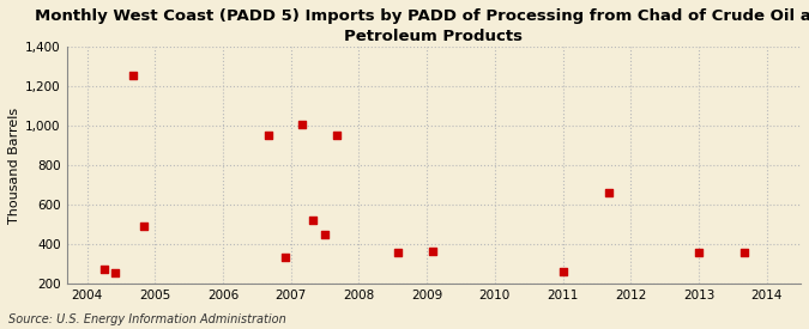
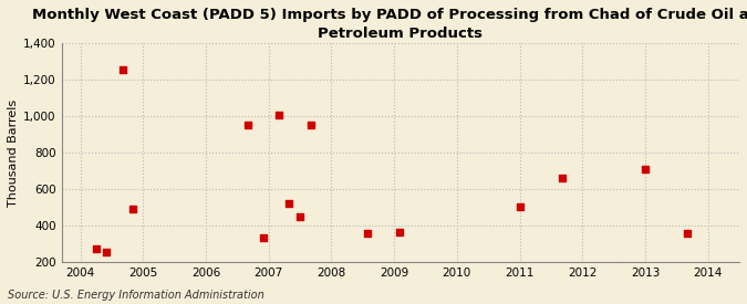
2011: 260 -> 500
2013: 360 -> 710
